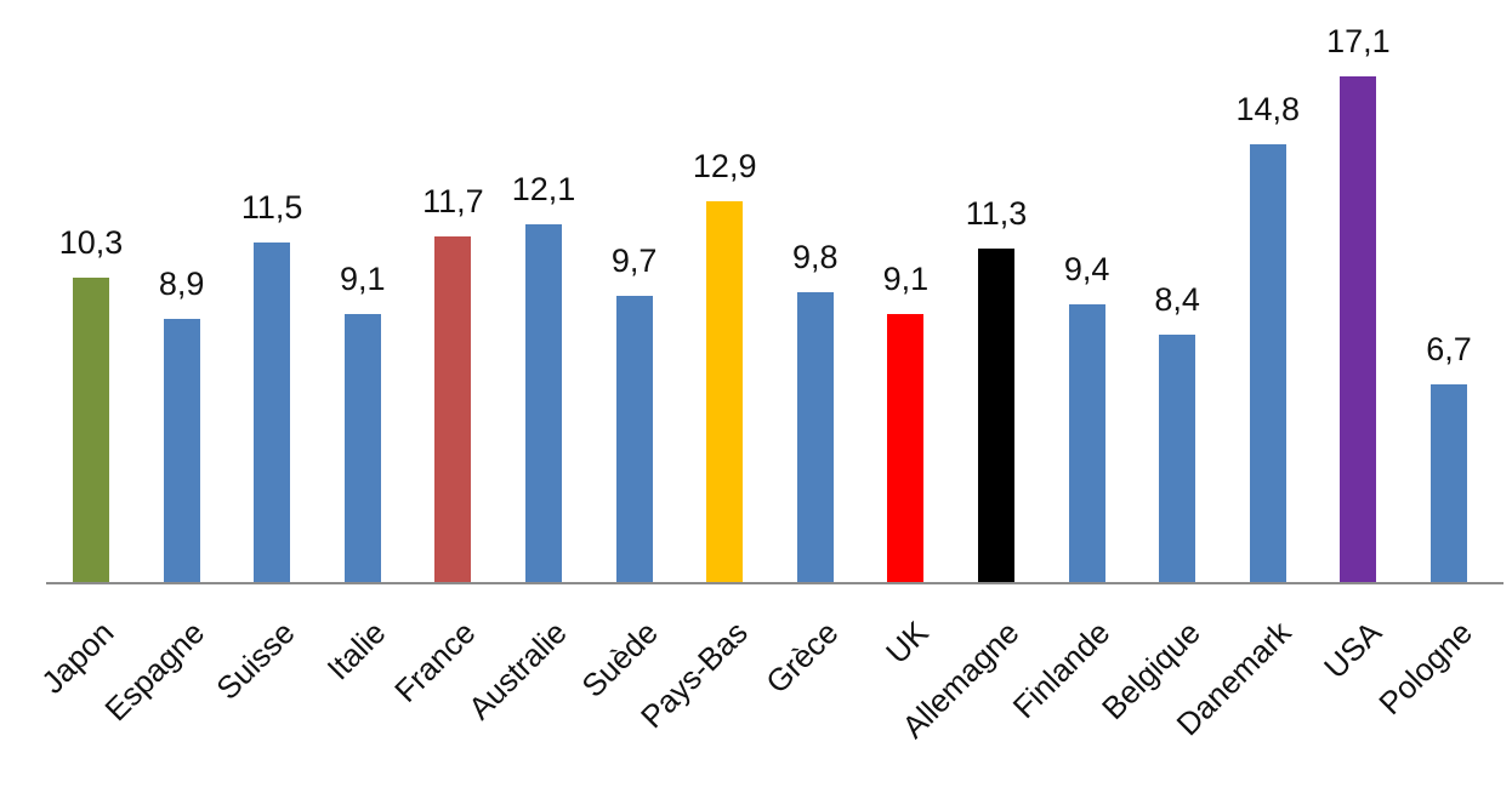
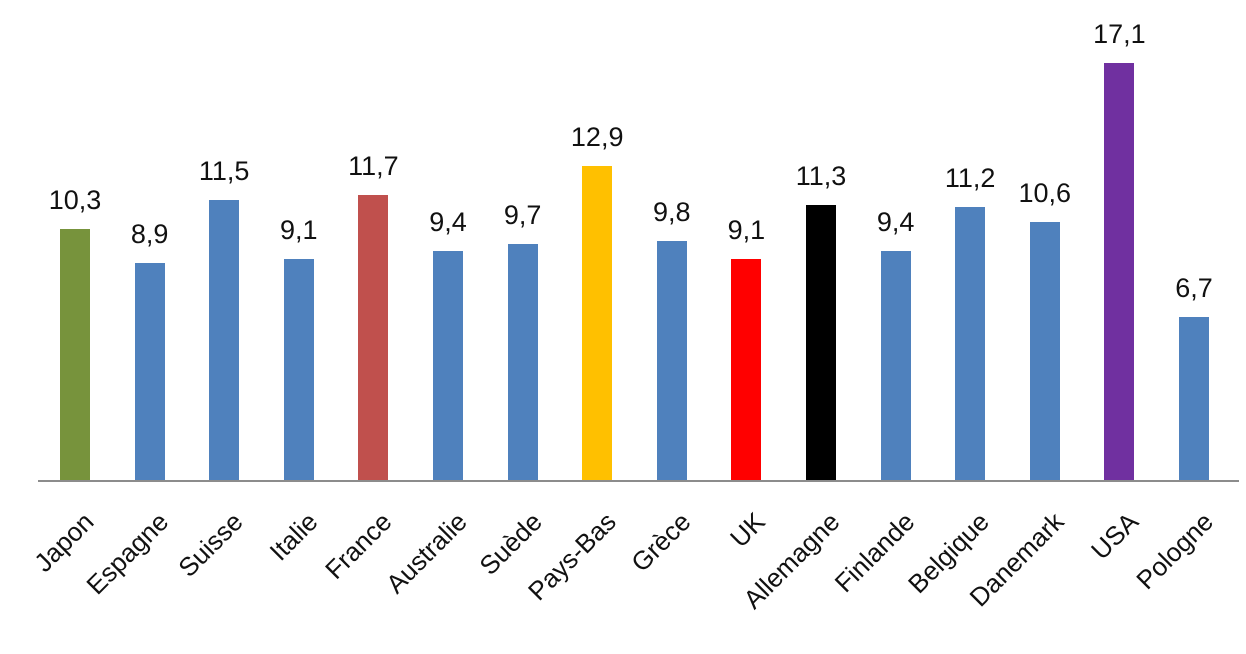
Australie: 12,1 -> 9,4
Belgique: 8,4 -> 11,2
Danemark: 14,8 -> 10,6
